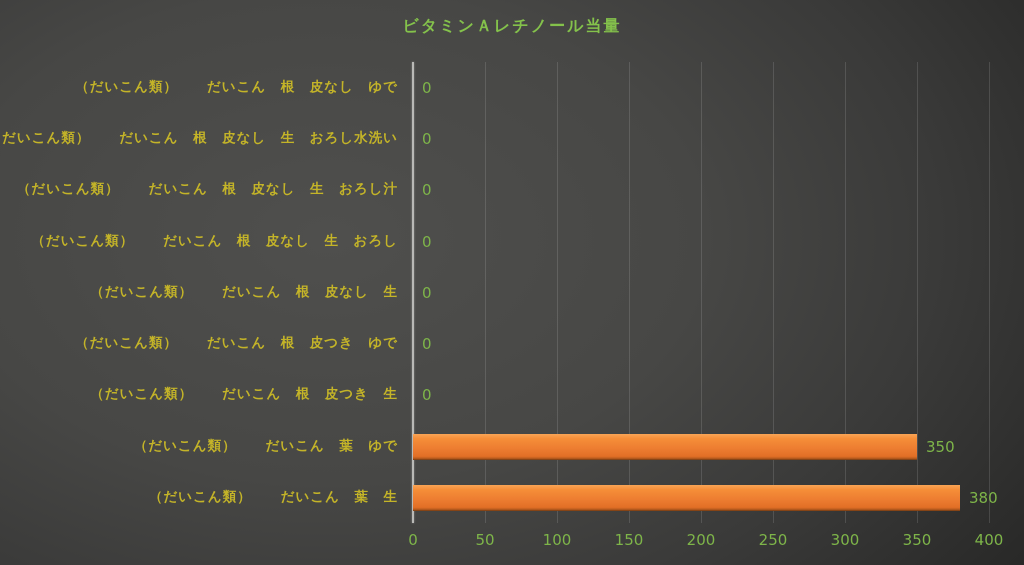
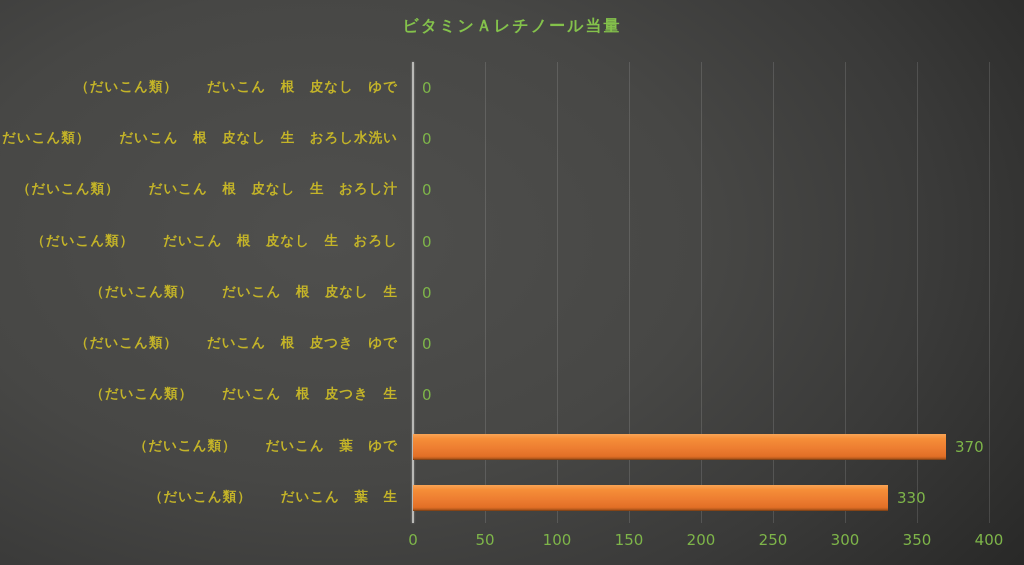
（だいこん類） だいこん 葉 ゆで: 350 -> 370
（だいこん類） だいこん 葉 生: 380 -> 330
